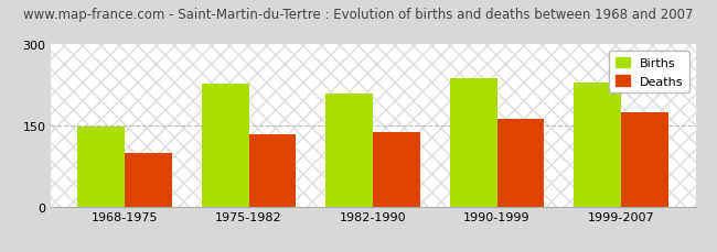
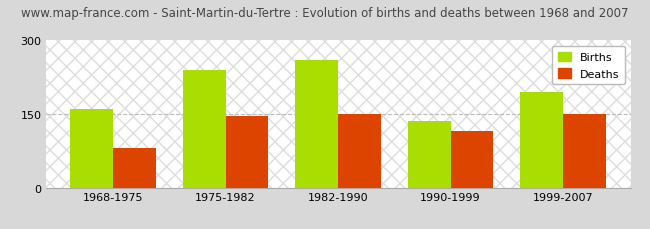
Births/1968-1975: 148 -> 160
Deaths/1968-1975: 100 -> 80
Births/1975-1982: 228 -> 240
Deaths/1975-1982: 133 -> 145
Births/1982-1990: 210 -> 260
Deaths/1982-1990: 137 -> 150
Births/1990-1999: 238 -> 135
Deaths/1990-1999: 162 -> 115
Births/1999-2007: 230 -> 195
Deaths/1999-2007: 175 -> 150
